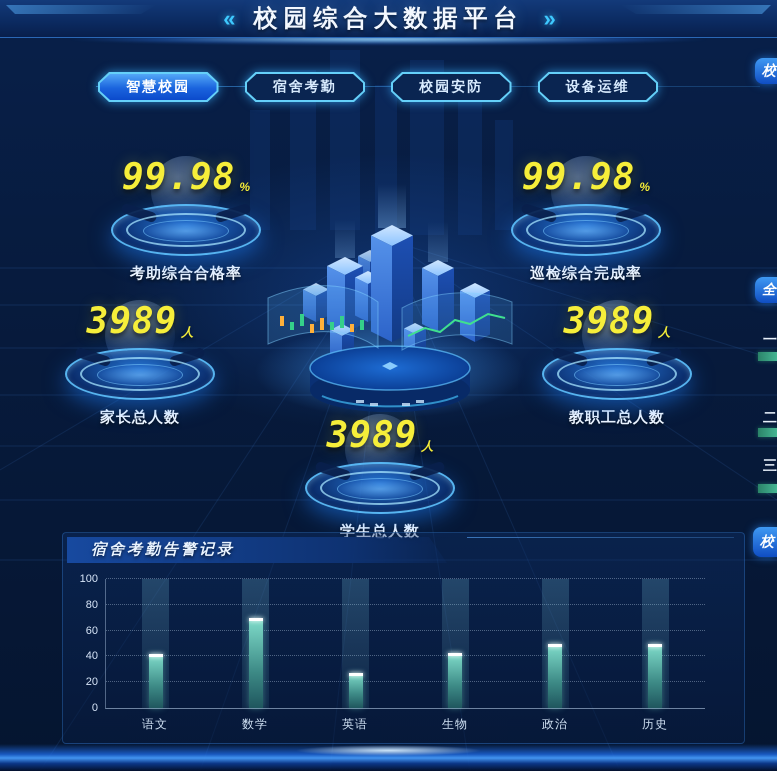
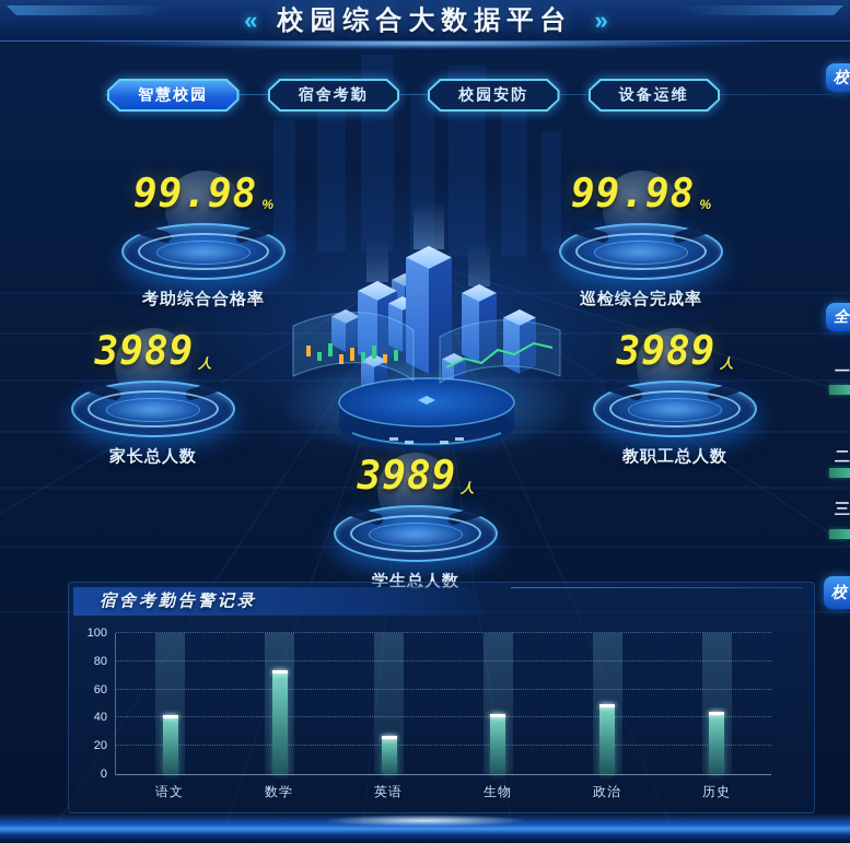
数学: 70 -> 74
历史: 50 -> 44
